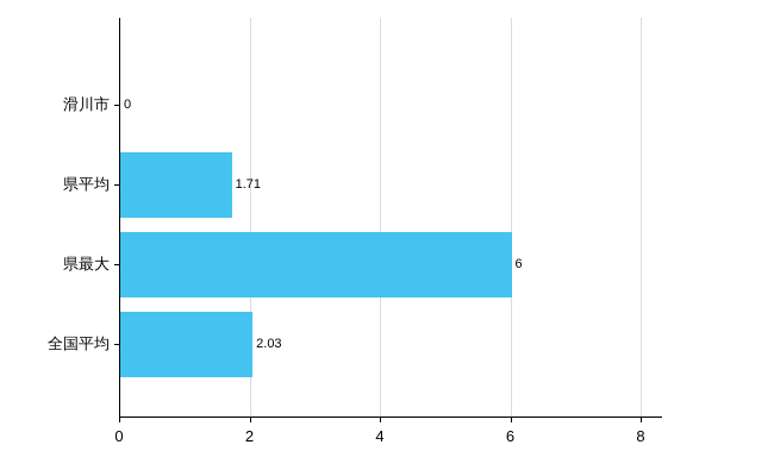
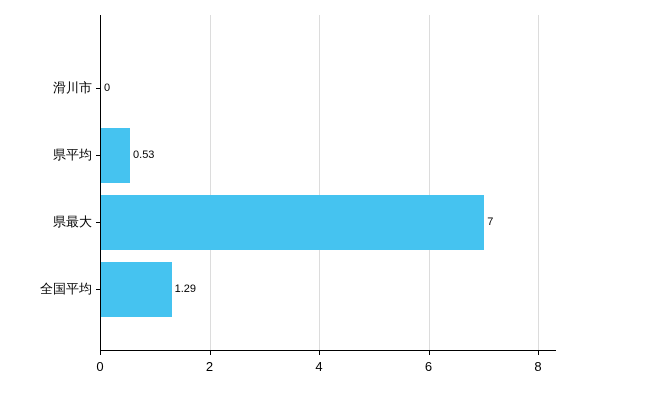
県平均: 1.71 -> 0.53
県最大: 6 -> 7
全国平均: 2.03 -> 1.29
